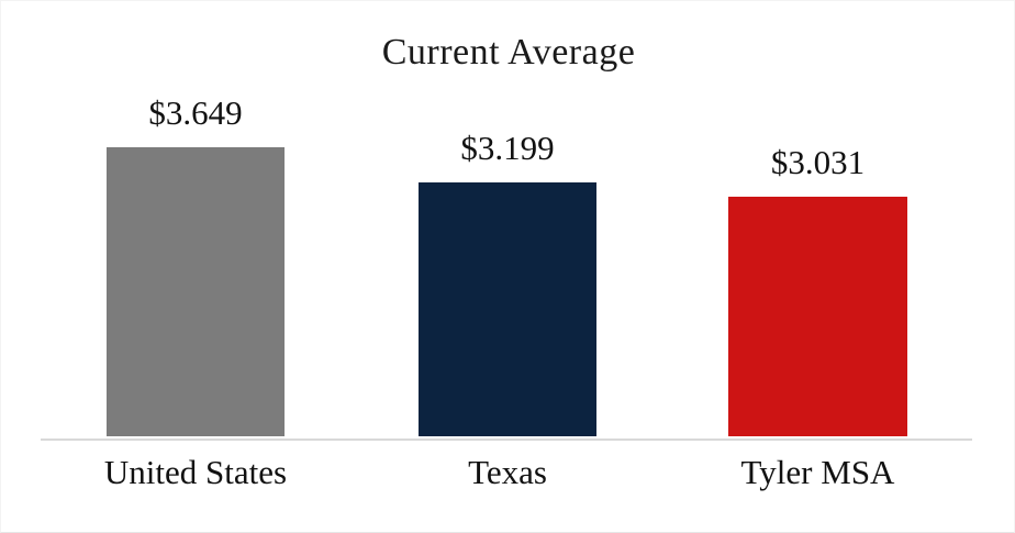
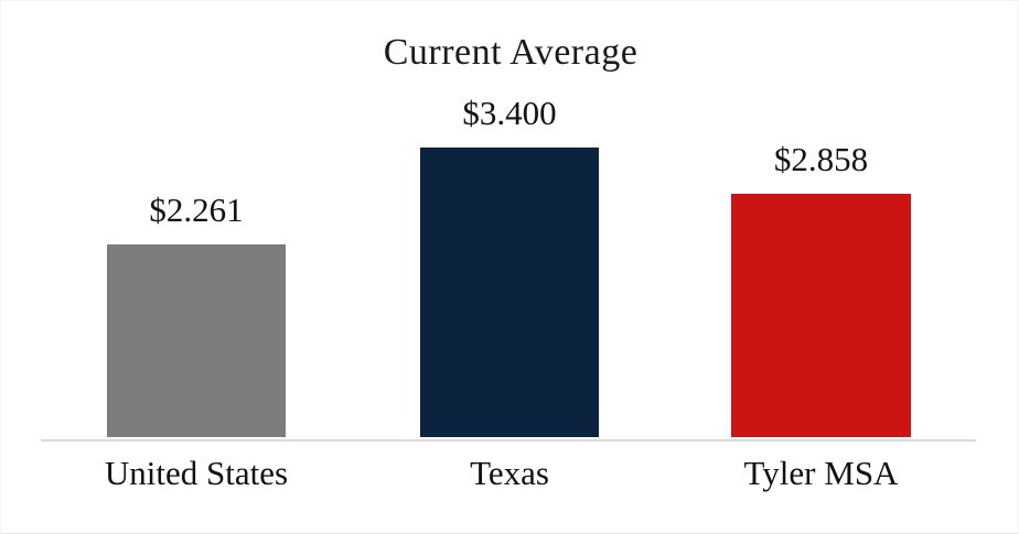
United States: $3.649 -> $2.261
Texas: $3.199 -> $3.400
Tyler MSA: $3.031 -> $2.858
